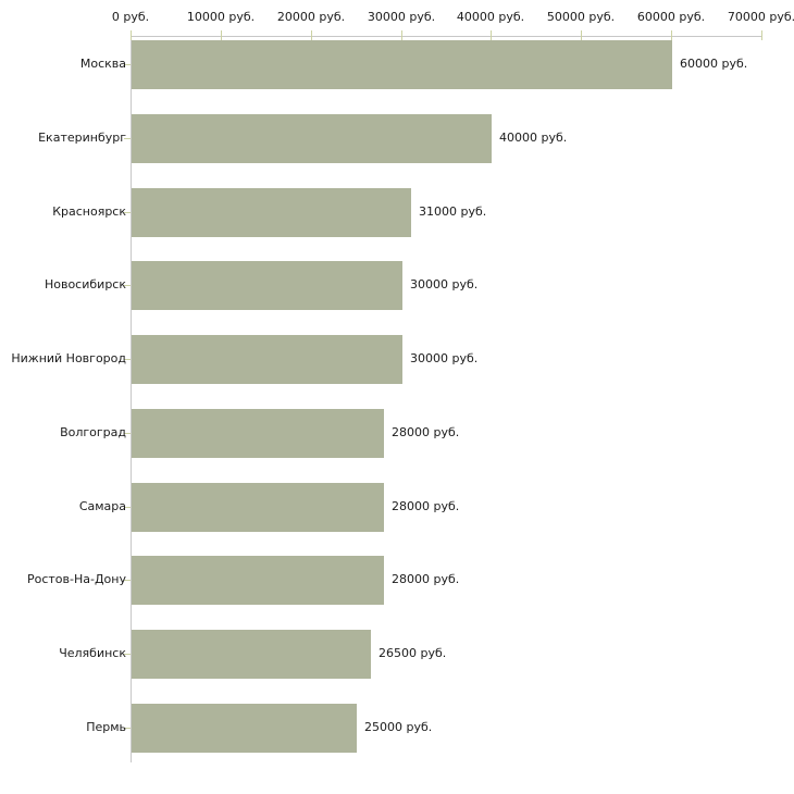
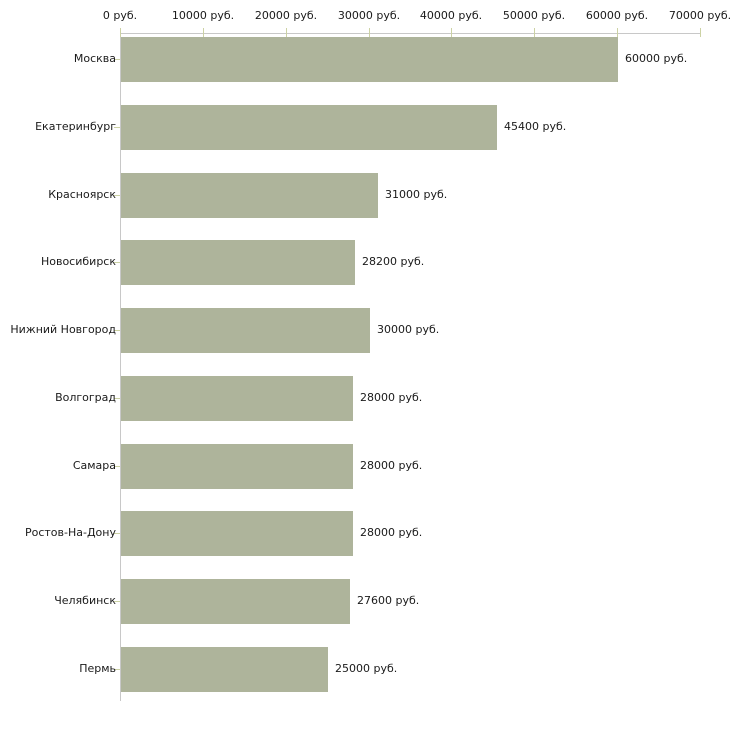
Екатеринбург: 40000 -> 45400
Новосибирск: 30000 -> 28200
Челябинск: 26500 -> 27600
